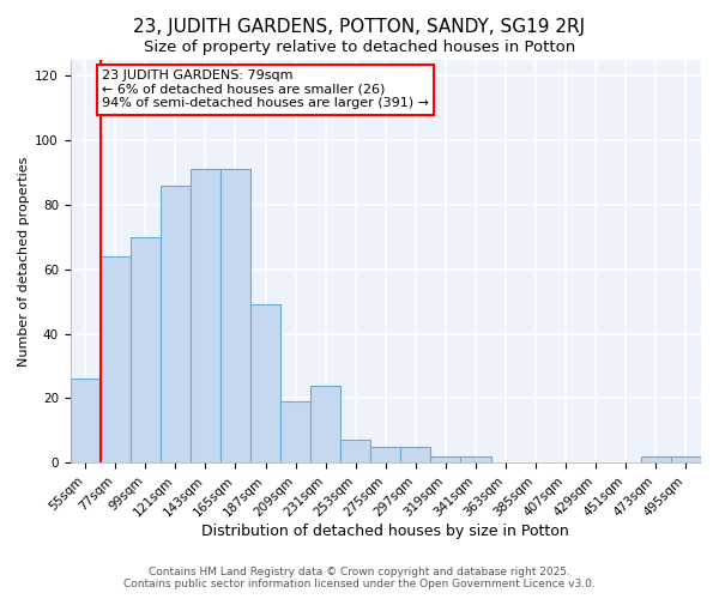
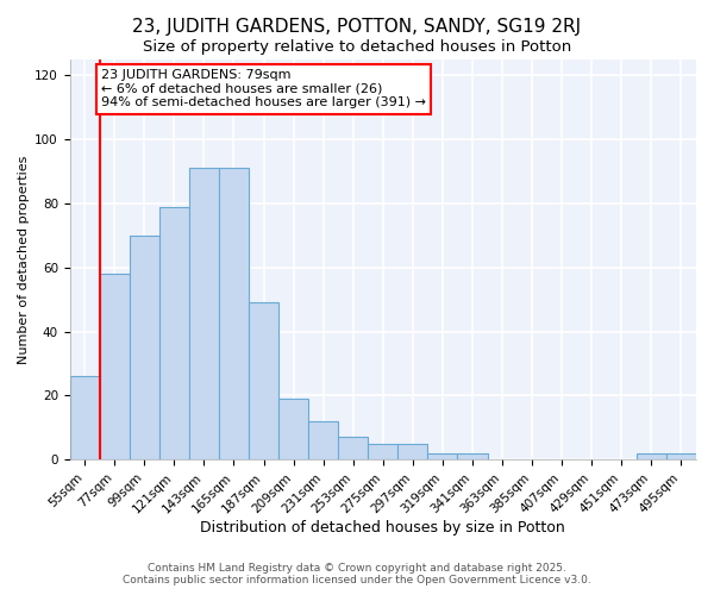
77sqm: 64 -> 58
121sqm: 86 -> 79
231sqm: 24 -> 12
